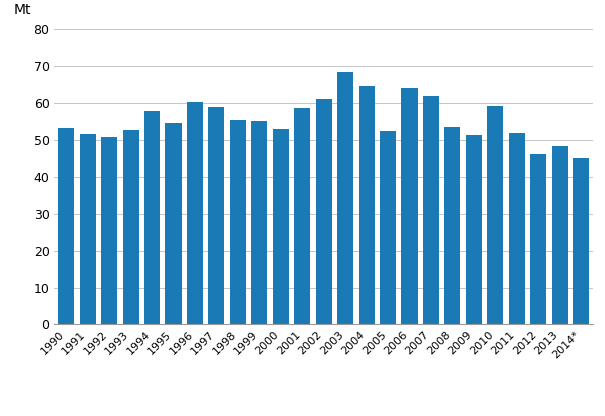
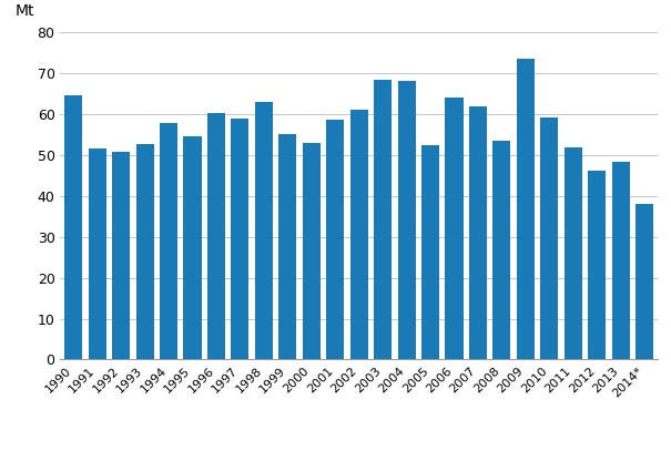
1990: 53.3 -> 64.5
1998: 55.5 -> 63.0
2004: 64.5 -> 68.0
2009: 51.2 -> 73.5
2014*: 45.0 -> 38.0
